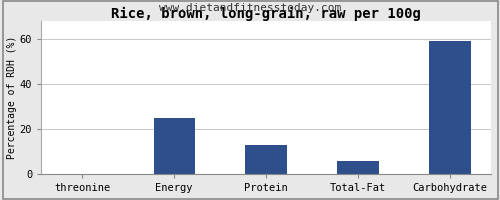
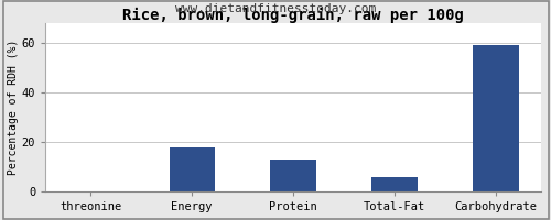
Energy: 25 -> 18
